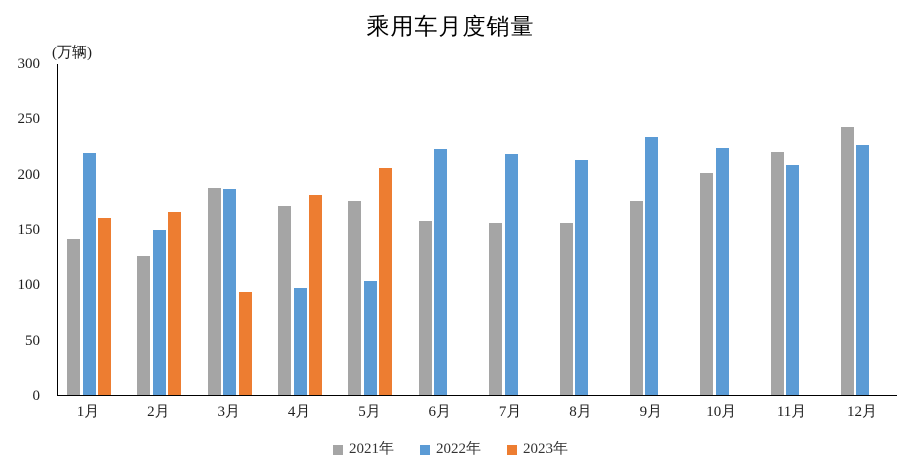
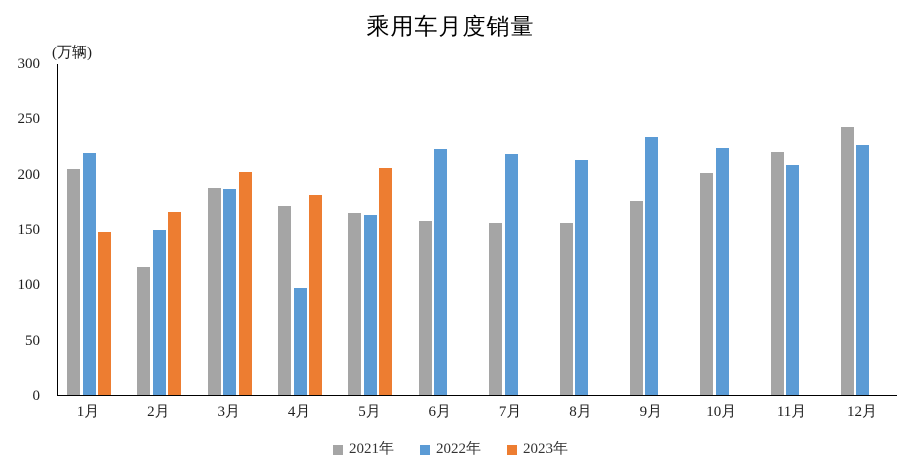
2021年/1月: 141 -> 204
2023年/1月: 160 -> 147
2021年/2月: 126 -> 116
2023年/3月: 93 -> 202
2021年/5月: 175 -> 165
2022年/5月: 103 -> 162
